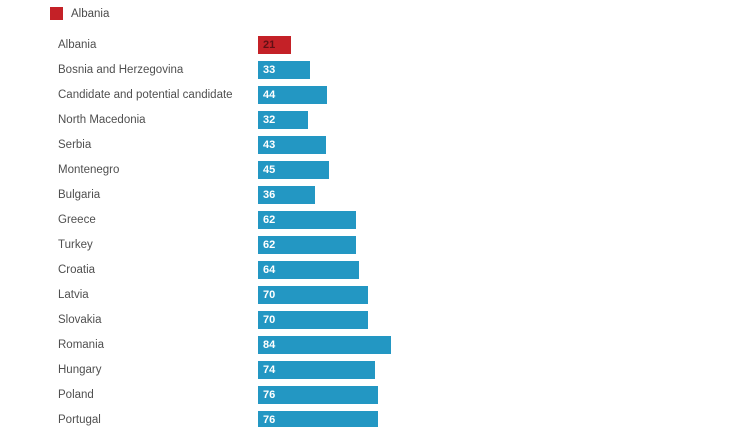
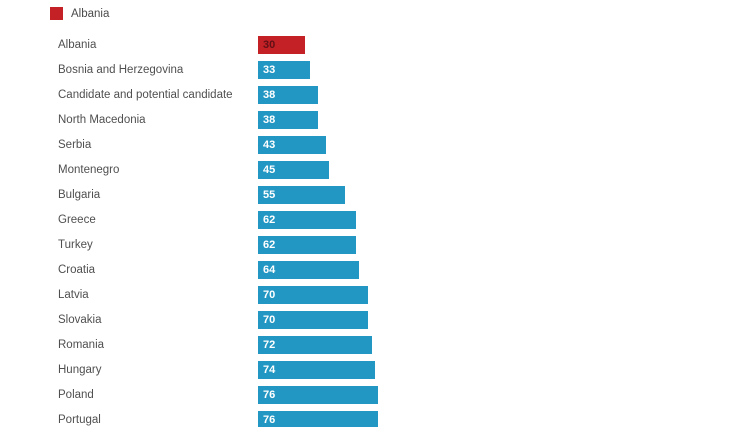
Albania: 21 -> 30
Candidate and potential candidate: 44 -> 38
North Macedonia: 32 -> 38
Bulgaria: 36 -> 55
Romania: 84 -> 72
